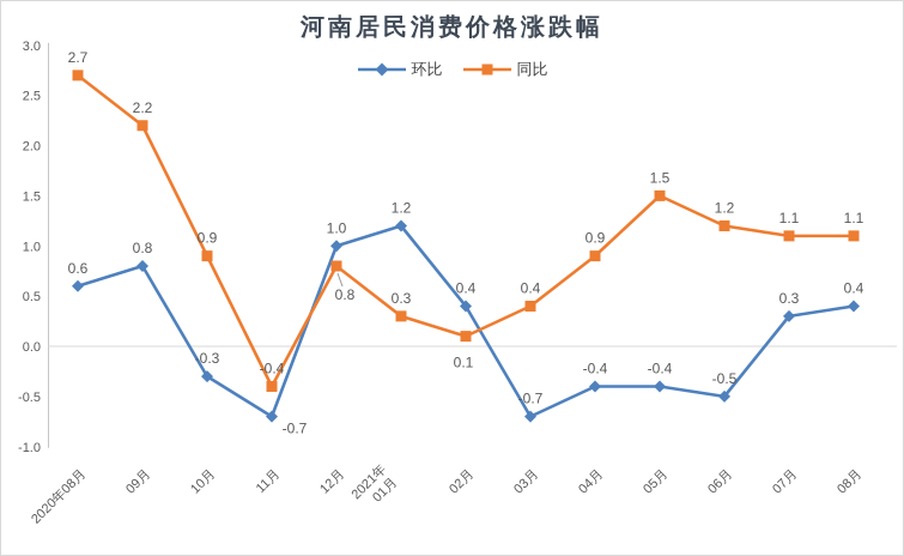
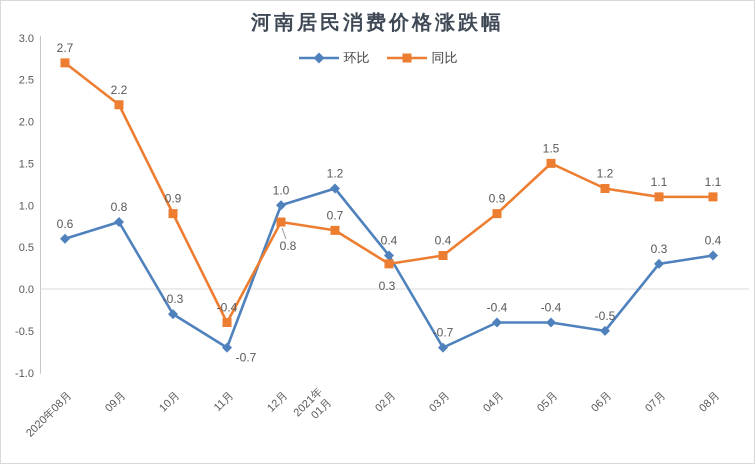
同比/2021年 01月: 0.3 -> 0.7
同比/02月: 0.1 -> 0.3
